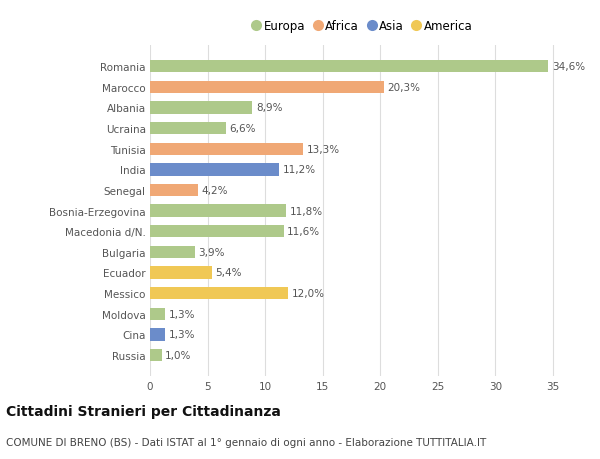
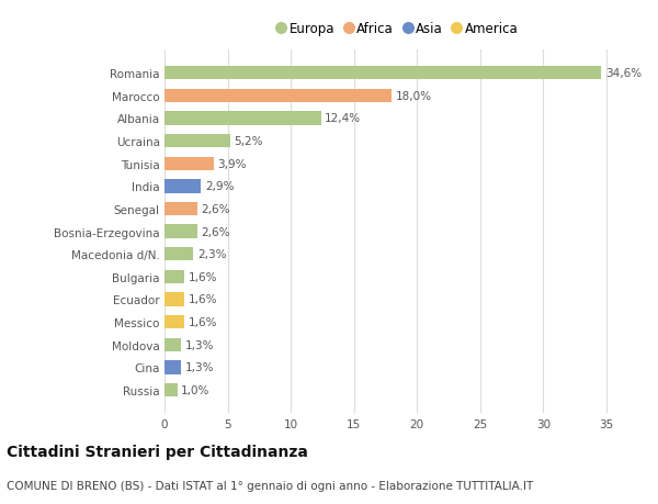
Marocco: 20,3% -> 18,0%
Albania: 8,9% -> 12,4%
Ucraina: 6,6% -> 5,2%
Tunisia: 13,3% -> 3,9%
India: 11,2% -> 2,9%
Senegal: 4,2% -> 2,6%
Bosnia-Erzegovina: 11,8% -> 2,6%
Macedonia d/N.: 11,6% -> 2,3%
Bulgaria: 3,9% -> 1,6%
Ecuador: 5,4% -> 1,6%
Messico: 12,0% -> 1,6%
